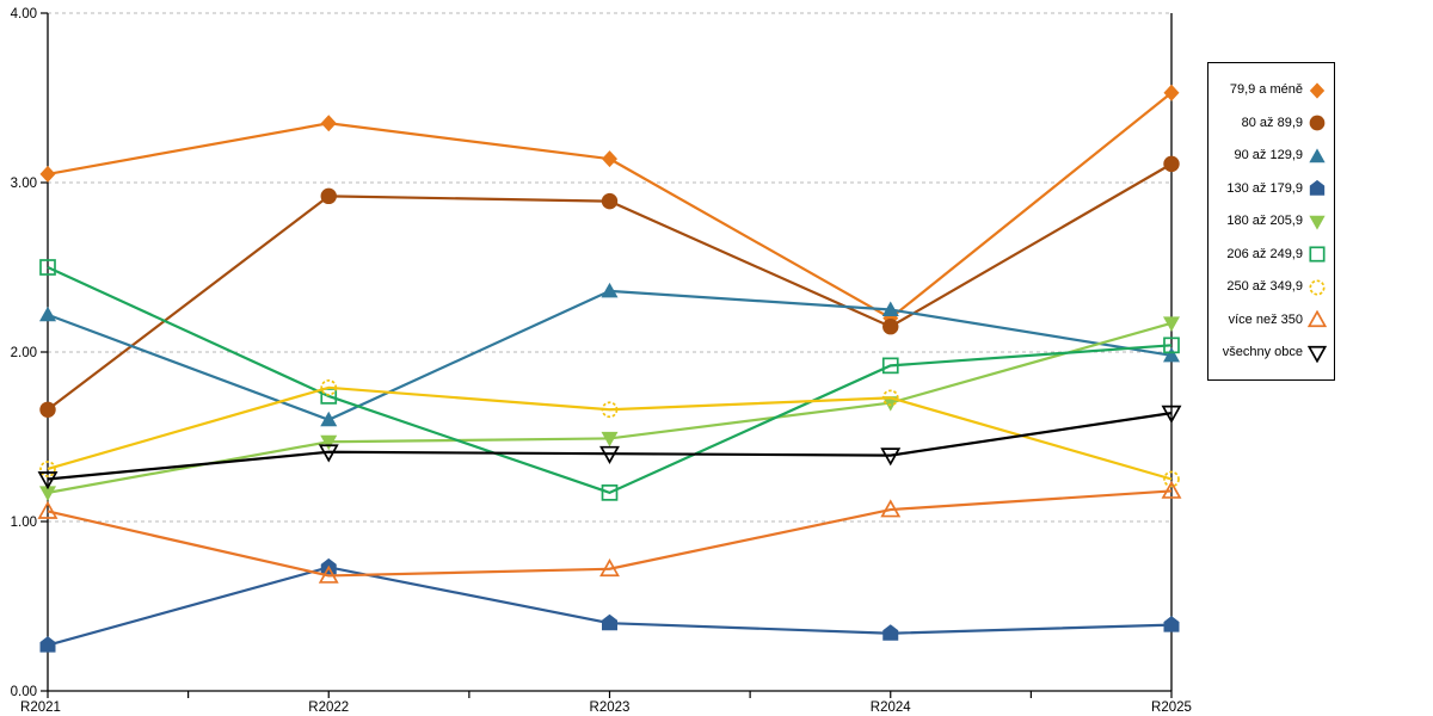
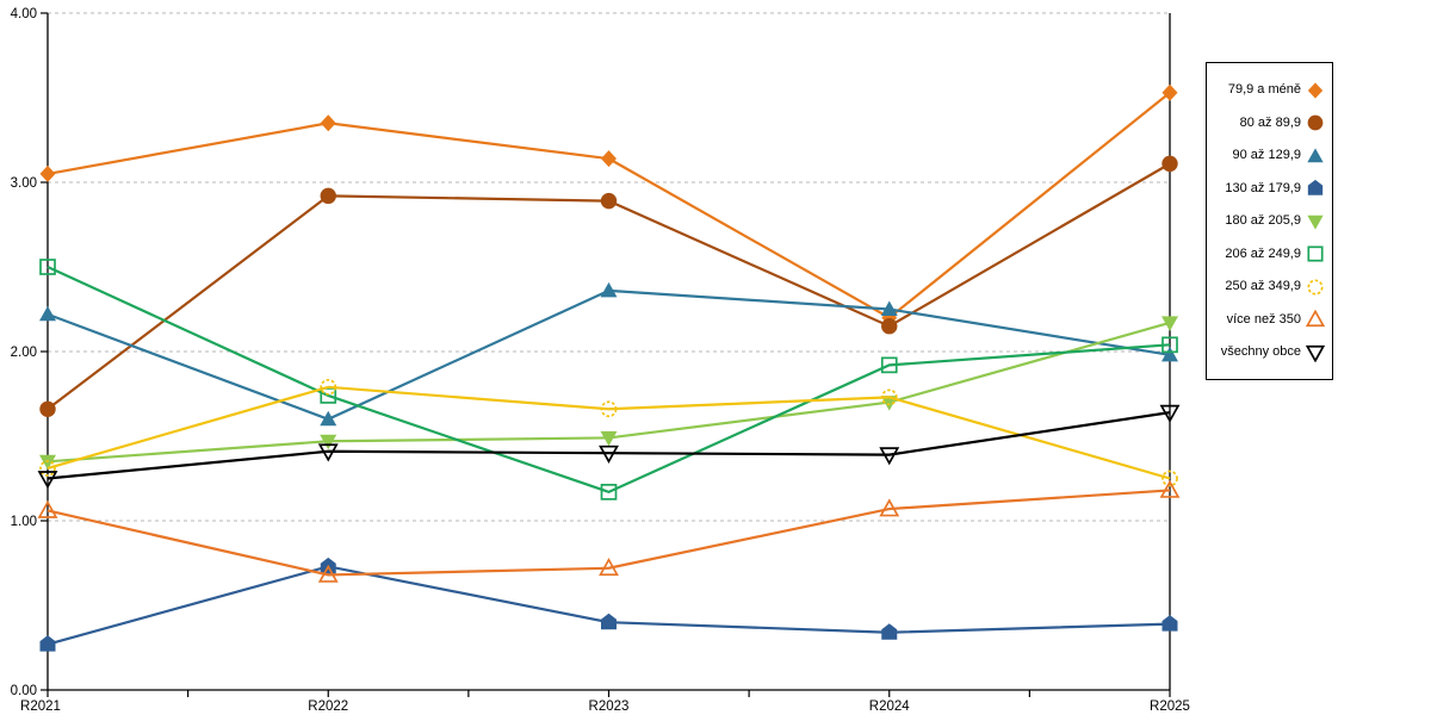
180 až 205,9/R2021: 1.17 -> 1.35
